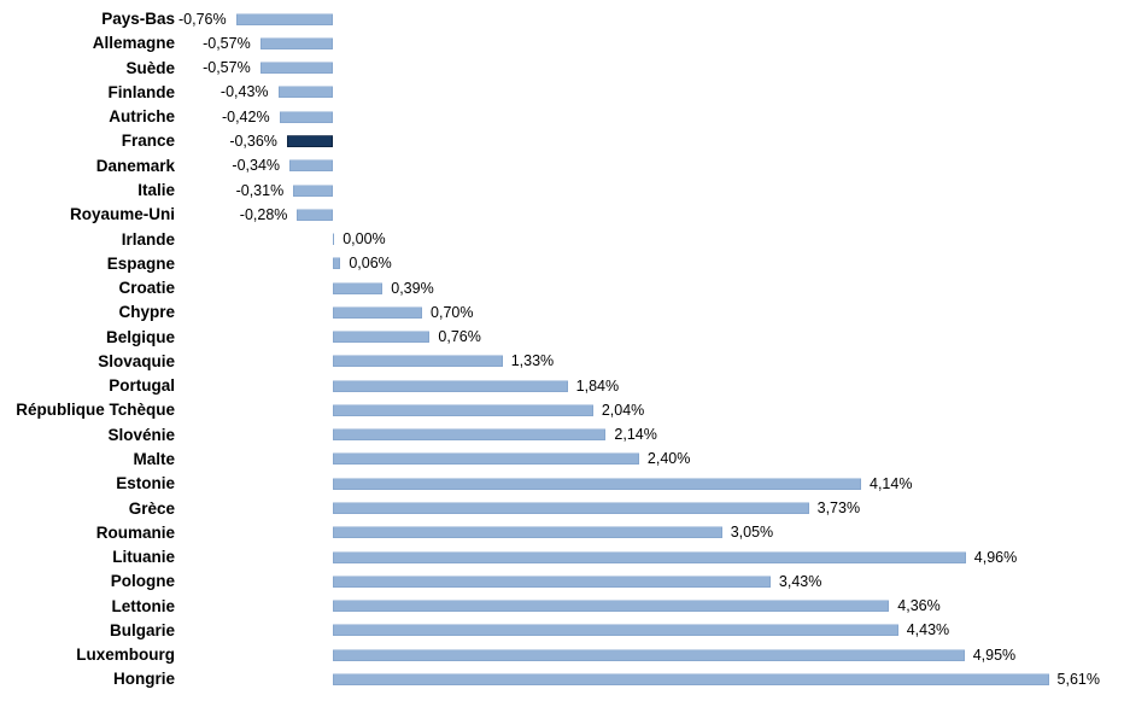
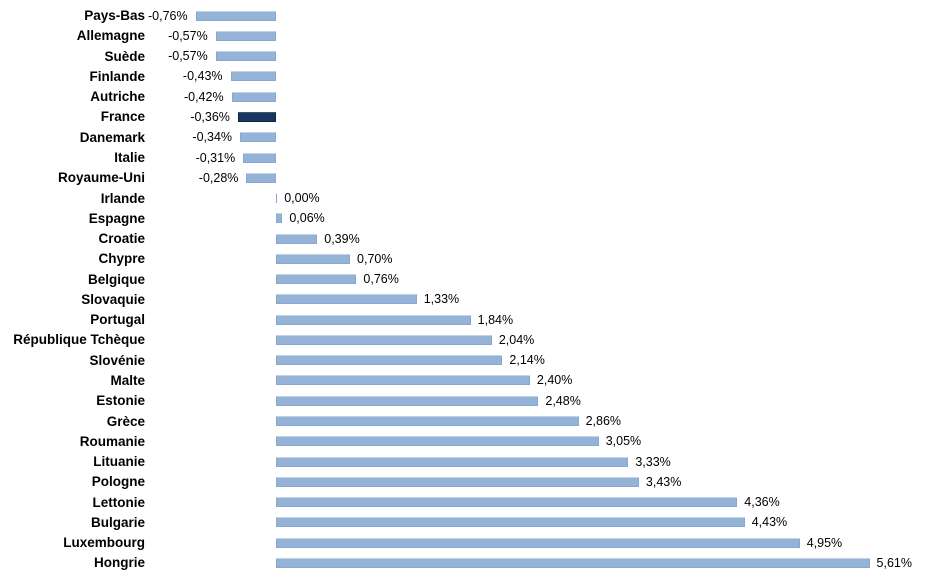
Estonie: 4,14% -> 2,48%
Grèce: 3,73% -> 2,86%
Lituanie: 4,96% -> 3,33%
